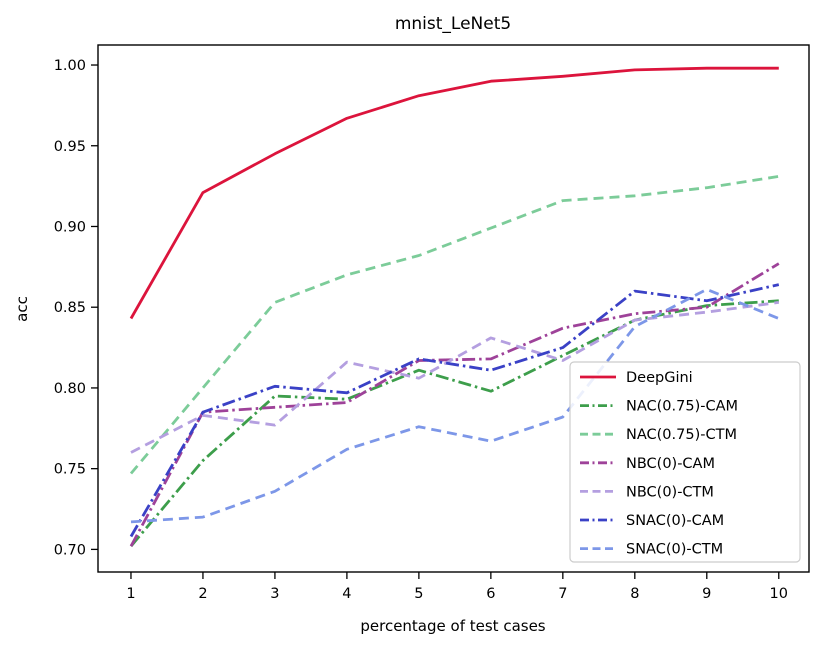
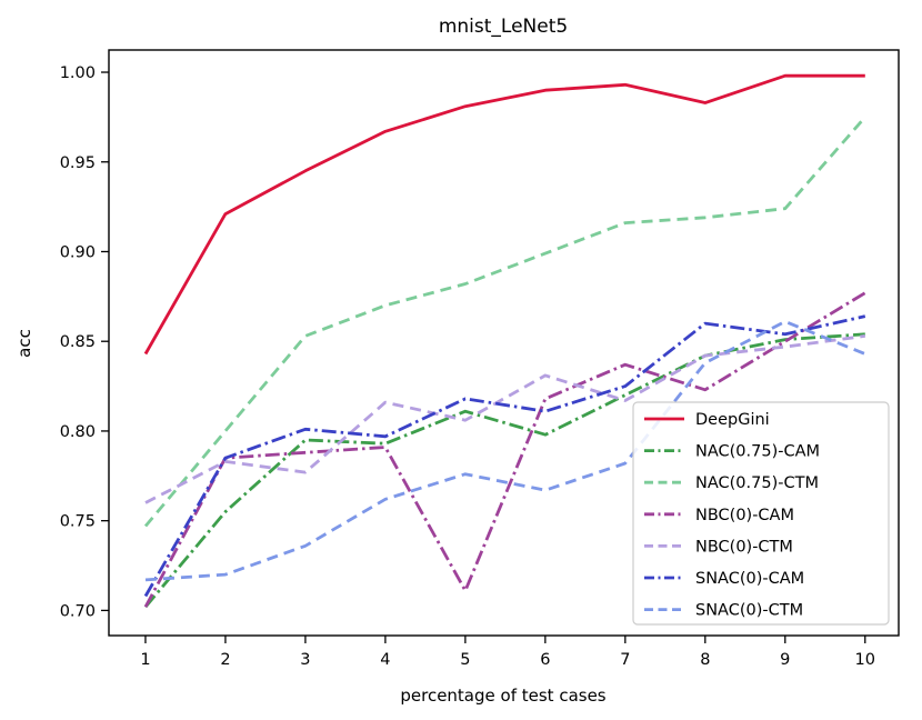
NBC(0)-CAM/5: 0.817 -> 0.711
DeepGini/8: 0.997 -> 0.983
NBC(0)-CAM/8: 0.846 -> 0.823
NAC(0.75)-CTM/10: 0.931 -> 0.975
